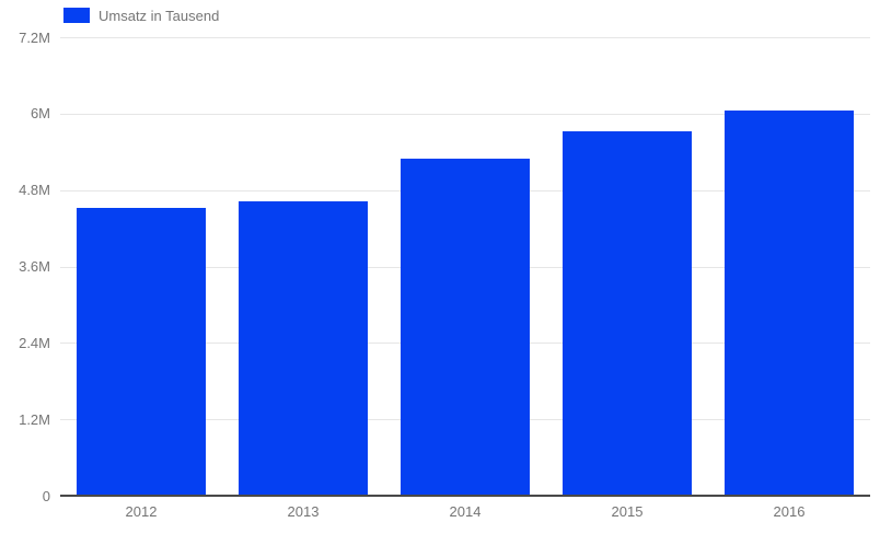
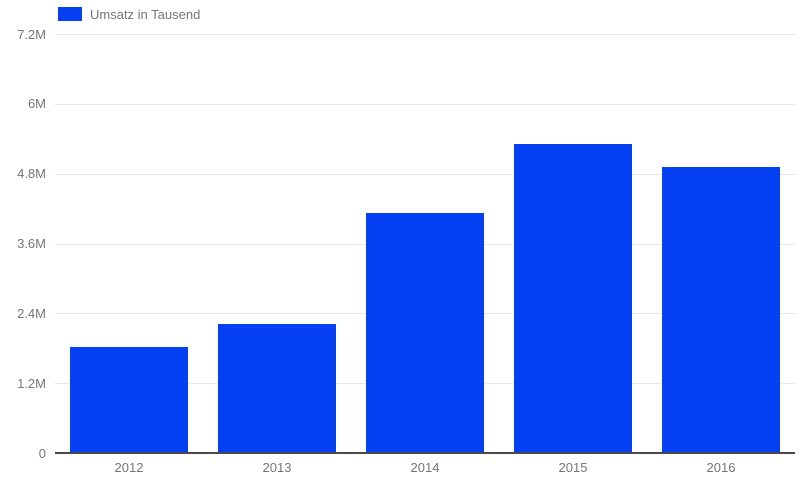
2012: 4.5M -> 1.8M
2013: 4.6M -> 2.2M
2014: 5.3M -> 4.1M
2015: 5.7M -> 5.3M
2016: 6.0M -> 4.9M
